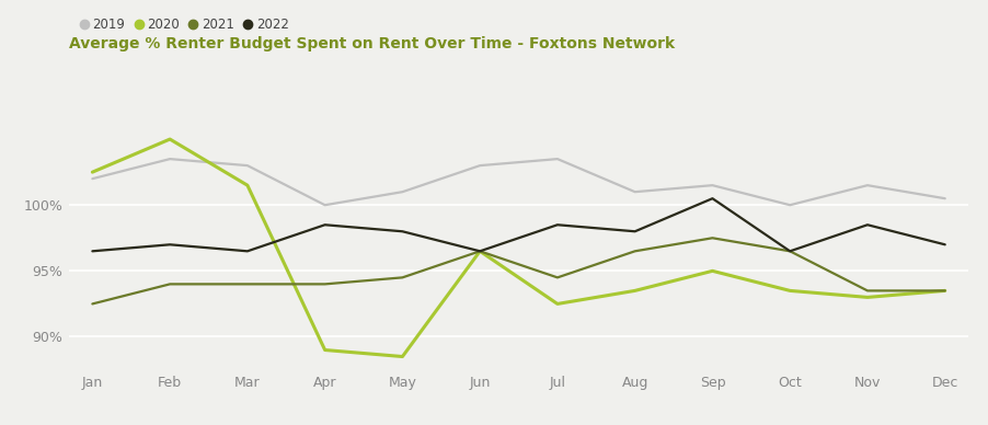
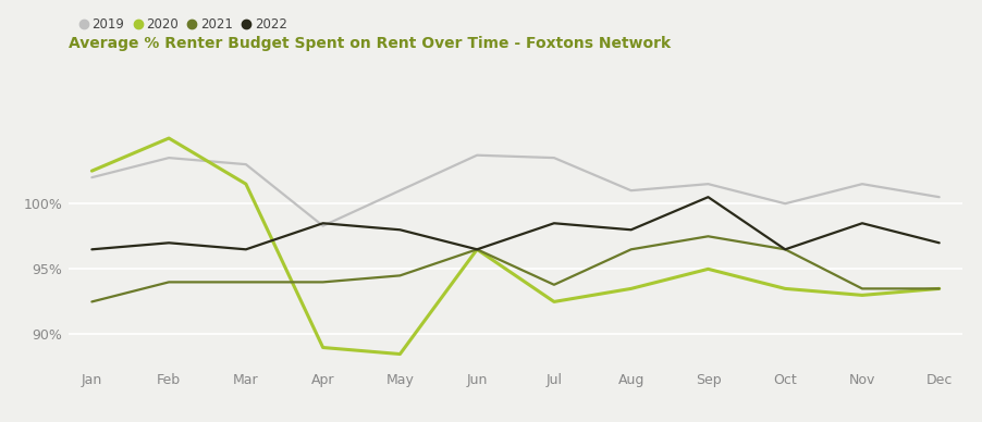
2019/Apr: 100.0% -> 98.3%
2019/Jun: 103.0% -> 103.7%
2021/Jul: 94.5% -> 93.8%
